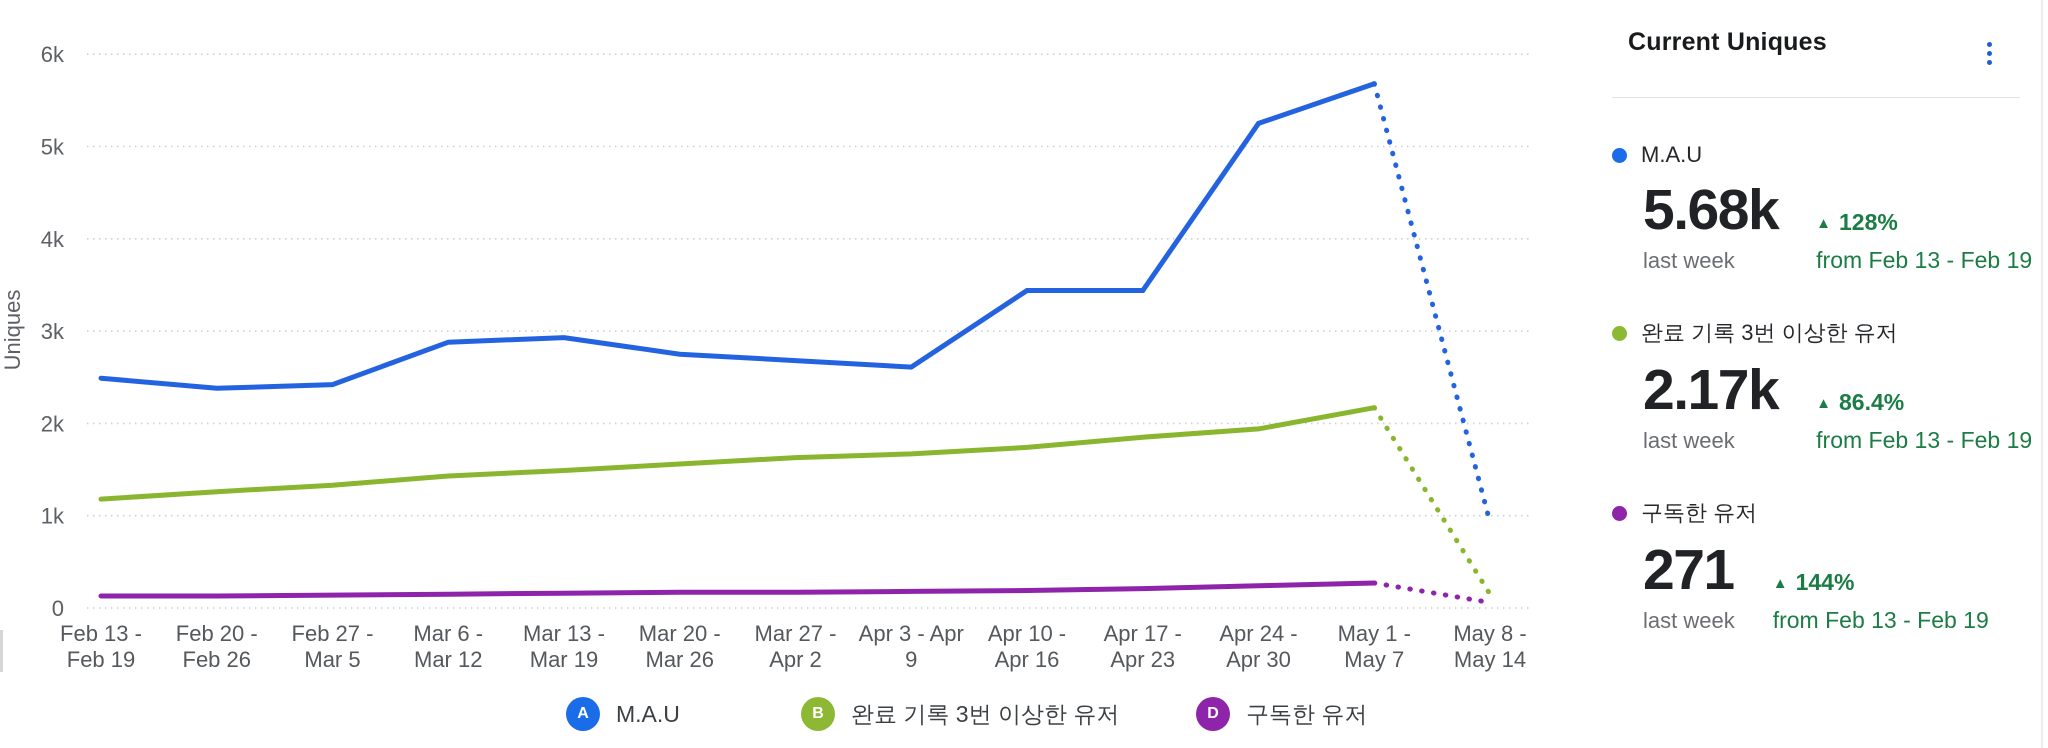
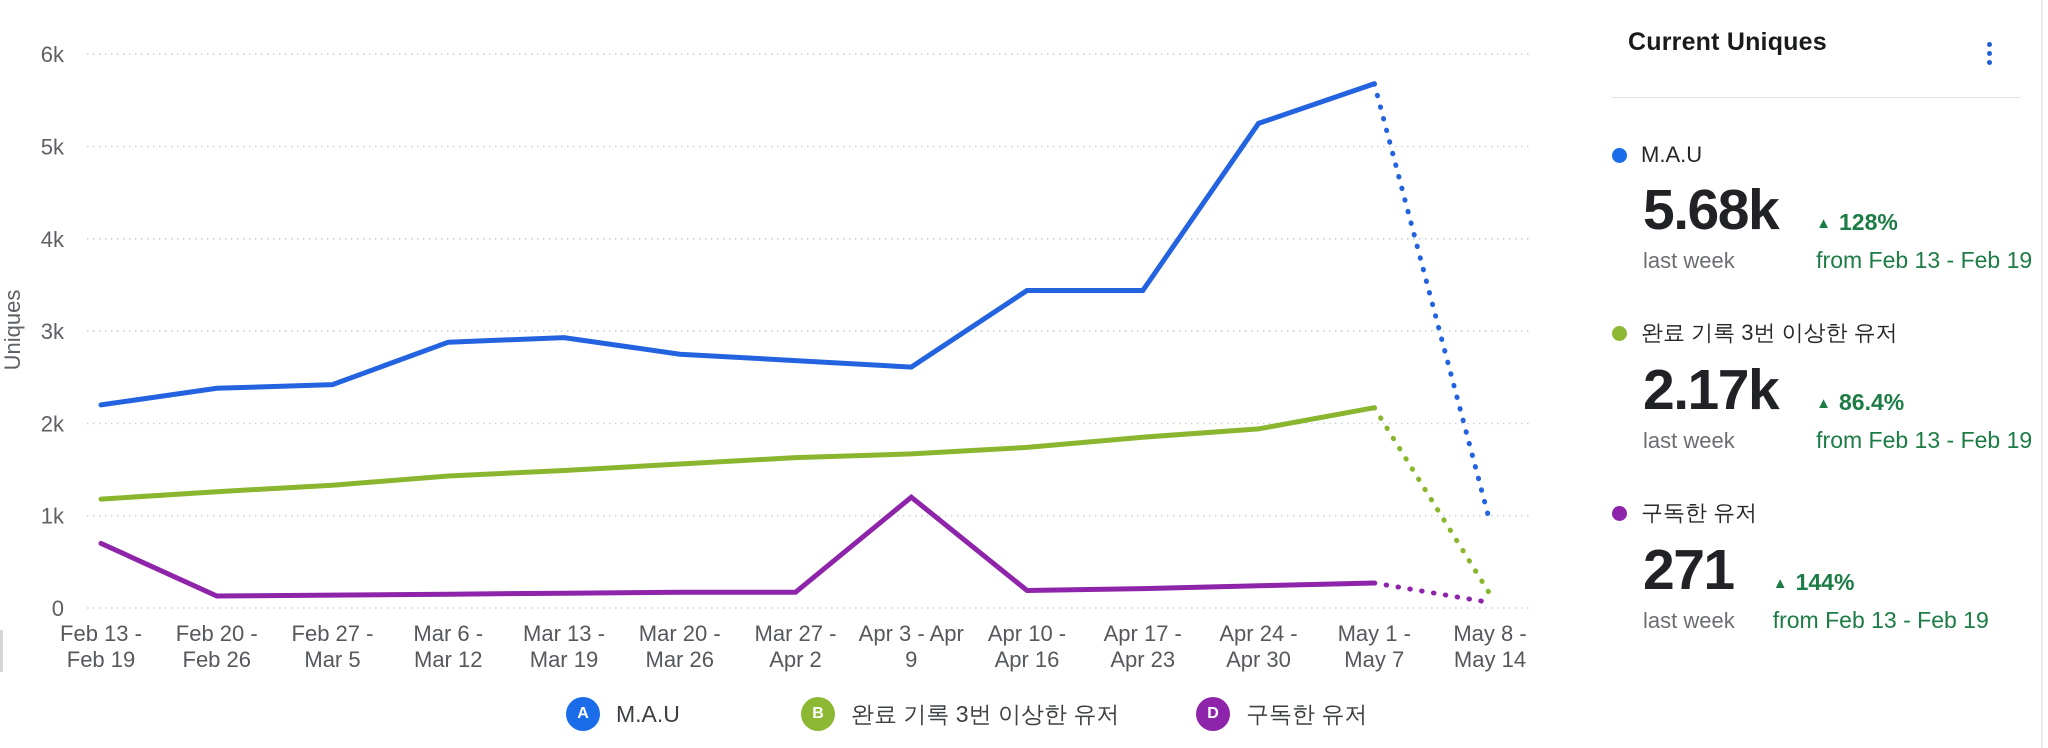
M.A.U/Feb 13 - Feb 19: 2.5k -> 2.2k
구독한 유저/Feb 13 - Feb 19: 0.1k -> 0.7k
구독한 유저/Apr 3 - Apr 9: 0.2k -> 1.2k
